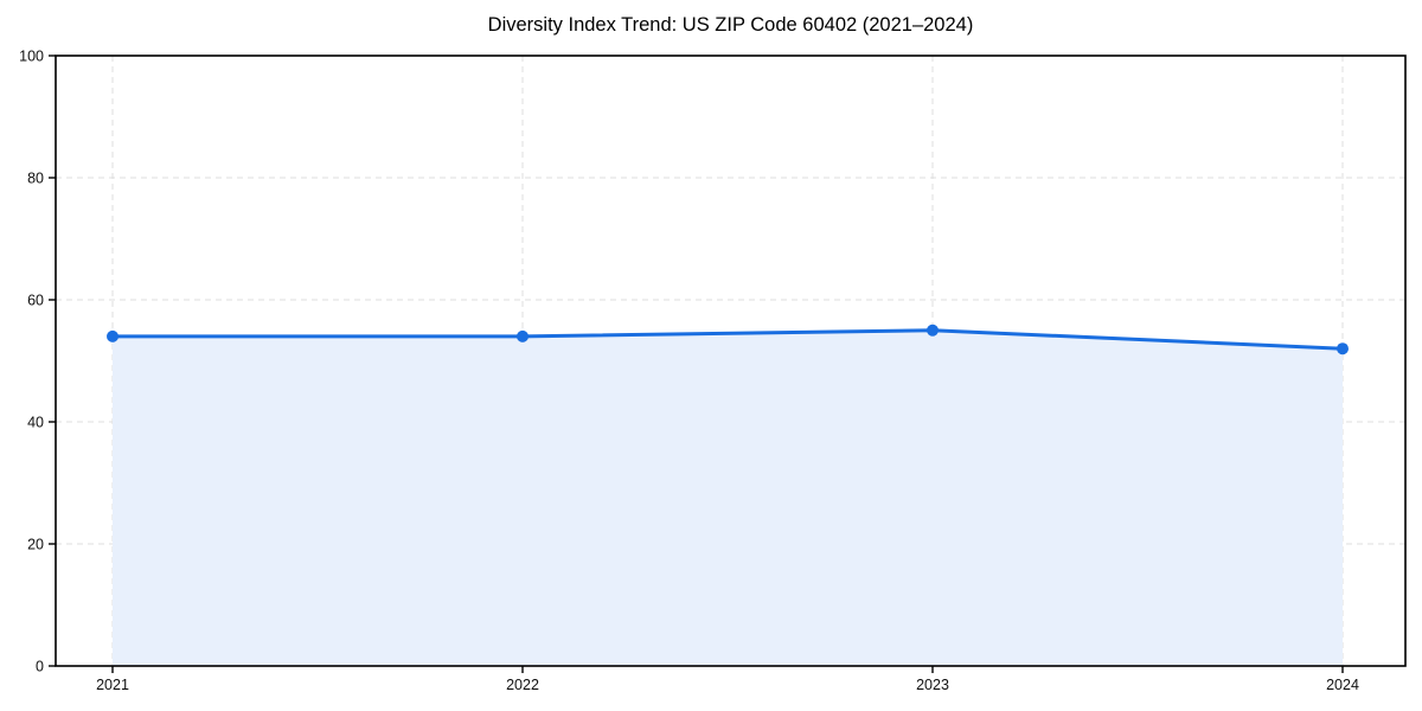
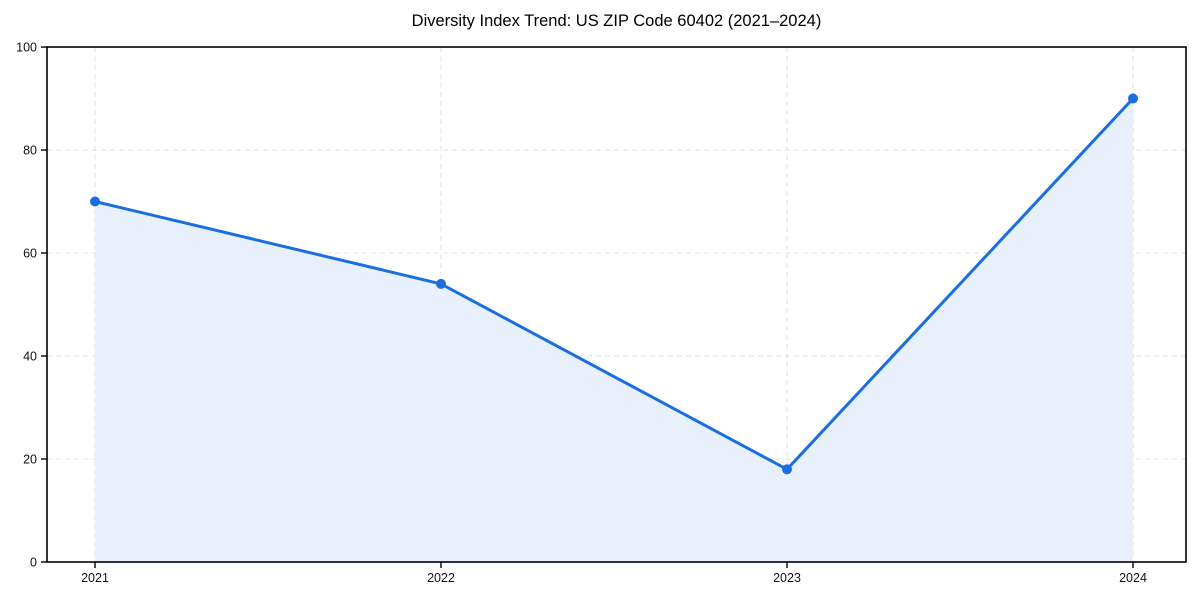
2021: 54 -> 70
2023: 55 -> 18
2024: 52 -> 90
